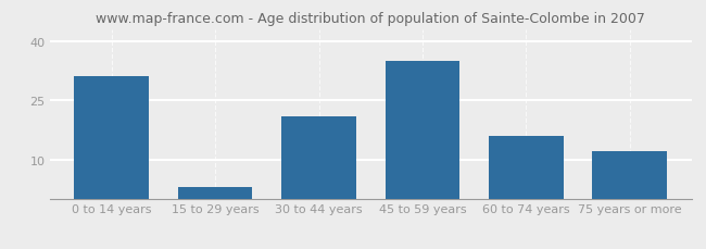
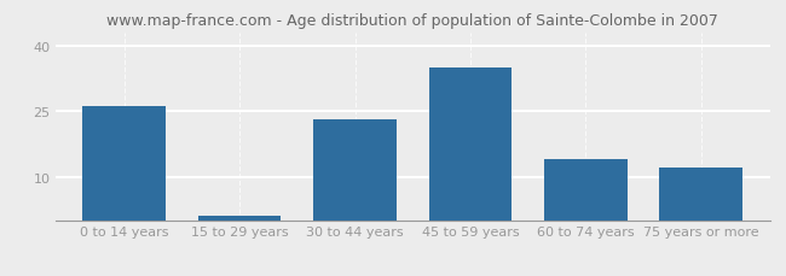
0 to 14 years: 31 -> 26
15 to 29 years: 3 -> 1
30 to 44 years: 21 -> 23
60 to 74 years: 16 -> 14
